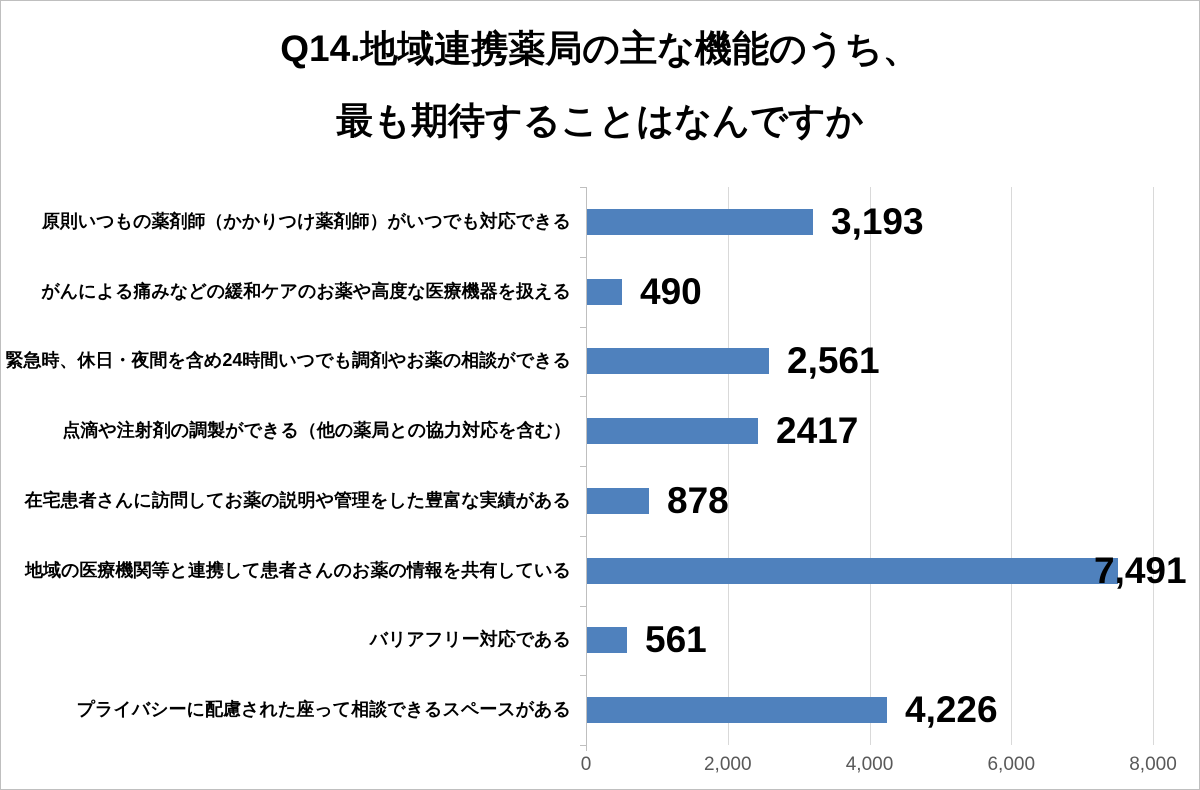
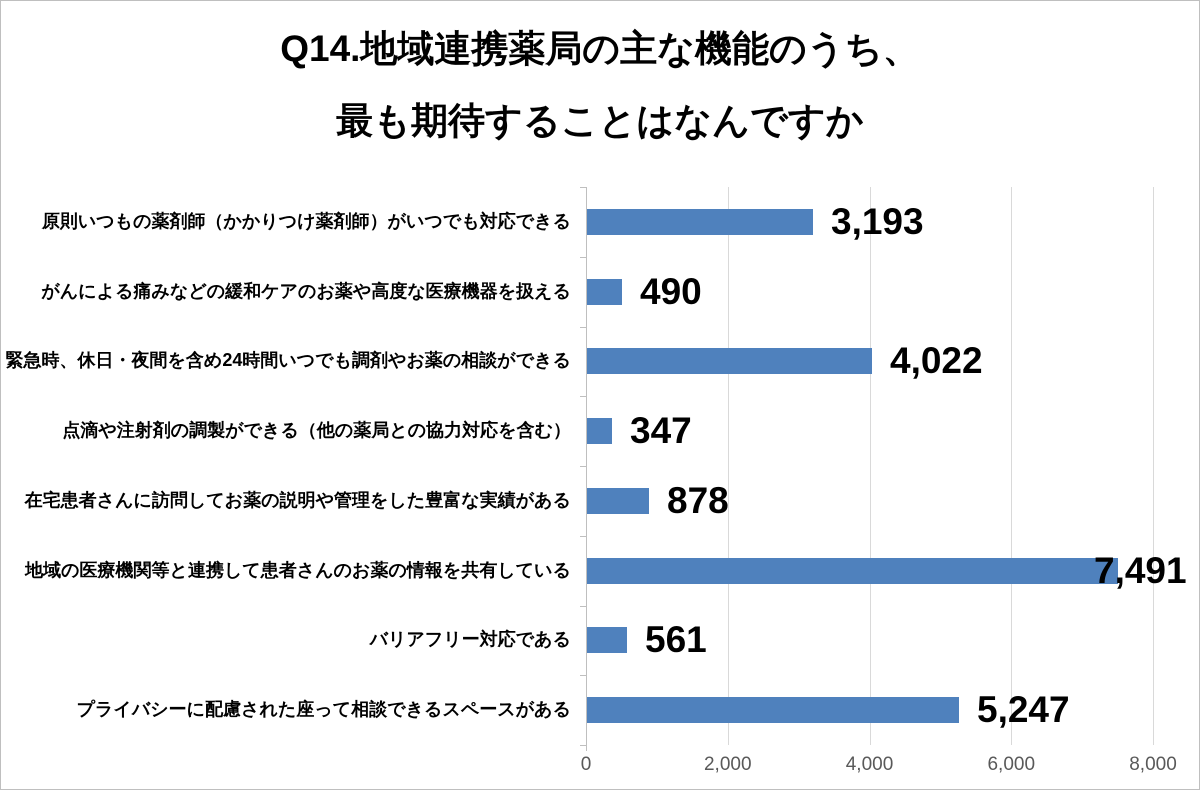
緊急時、休日・夜間を含め24時間いつでも調剤やお薬の相談ができる: 2,561 -> 4,022
点滴や注射剤の調製ができる（他の薬局との協力対応を含む）: 2417 -> 347
プライバシーに配慮された座って相談できるスペースがある: 4,226 -> 5,247
